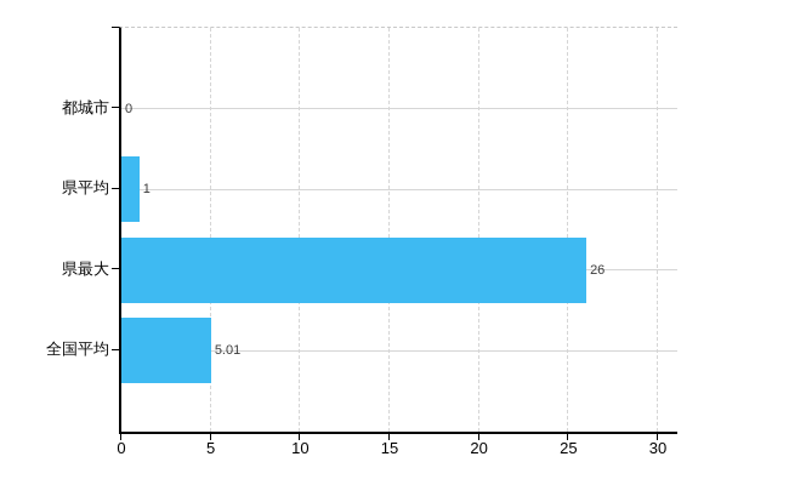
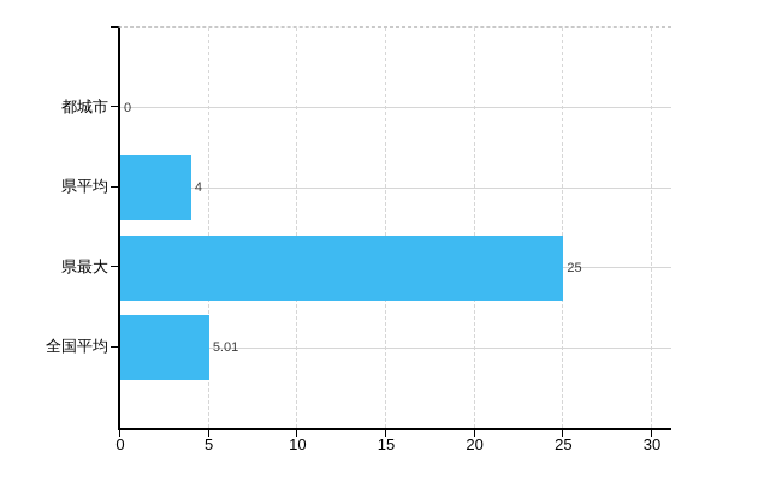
県平均: 1 -> 4
県最大: 26 -> 25
